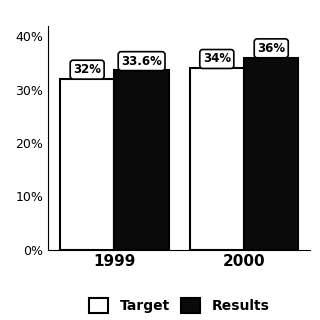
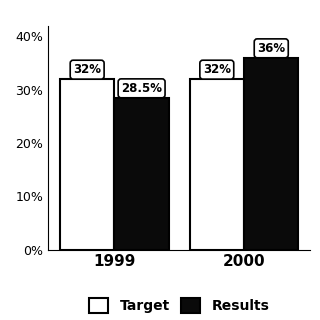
Results/1999: 33.6% -> 28.5%
Target/2000: 34% -> 32%
